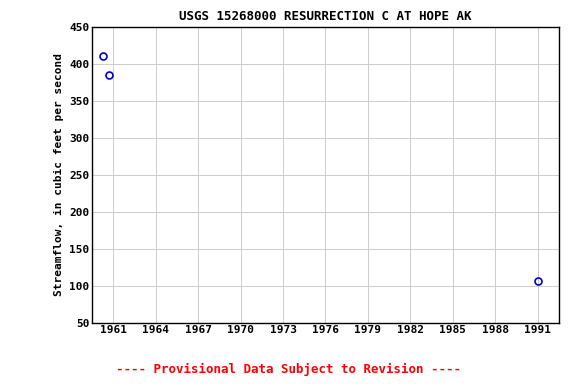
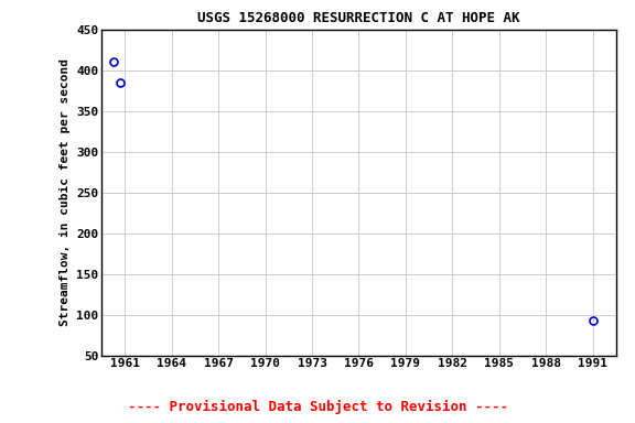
1991: 106 -> 93
